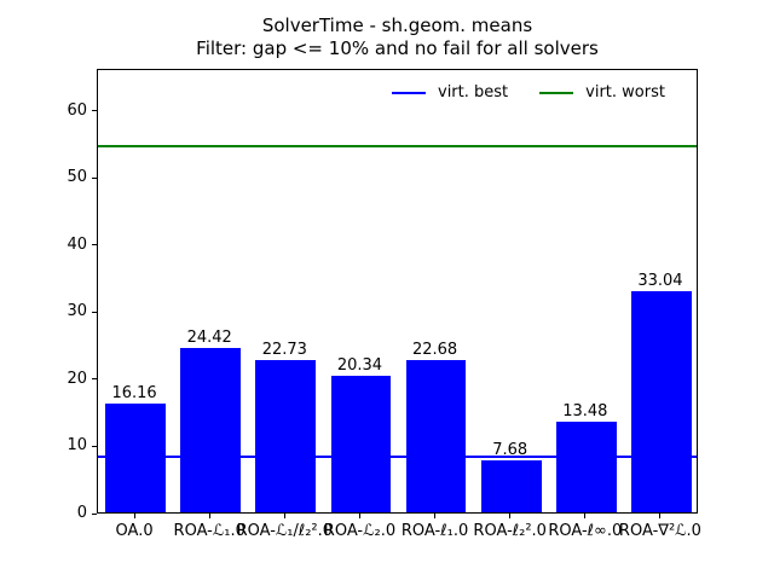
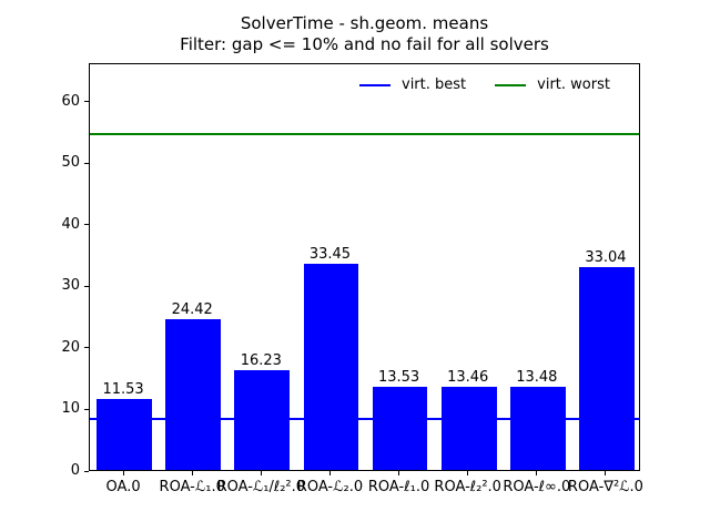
OA.0: 16.16 -> 11.53
ROA-ℒ₁/ℓ₂².0: 22.73 -> 16.23
ROA-ℒ₂.0: 20.34 -> 33.45
ROA-ℓ₁.0: 22.68 -> 13.53
ROA-ℓ₂².0: 7.68 -> 13.46
